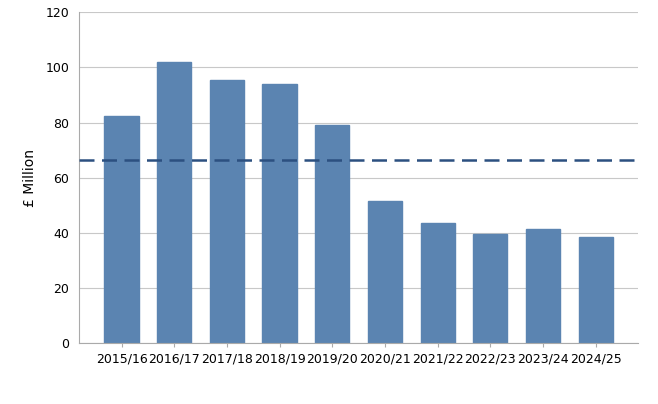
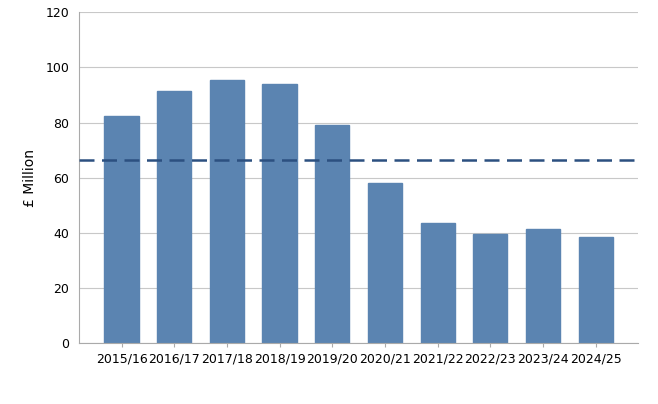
2016/17: 102.0 -> 91.5
2020/21: 51.5 -> 58.0
